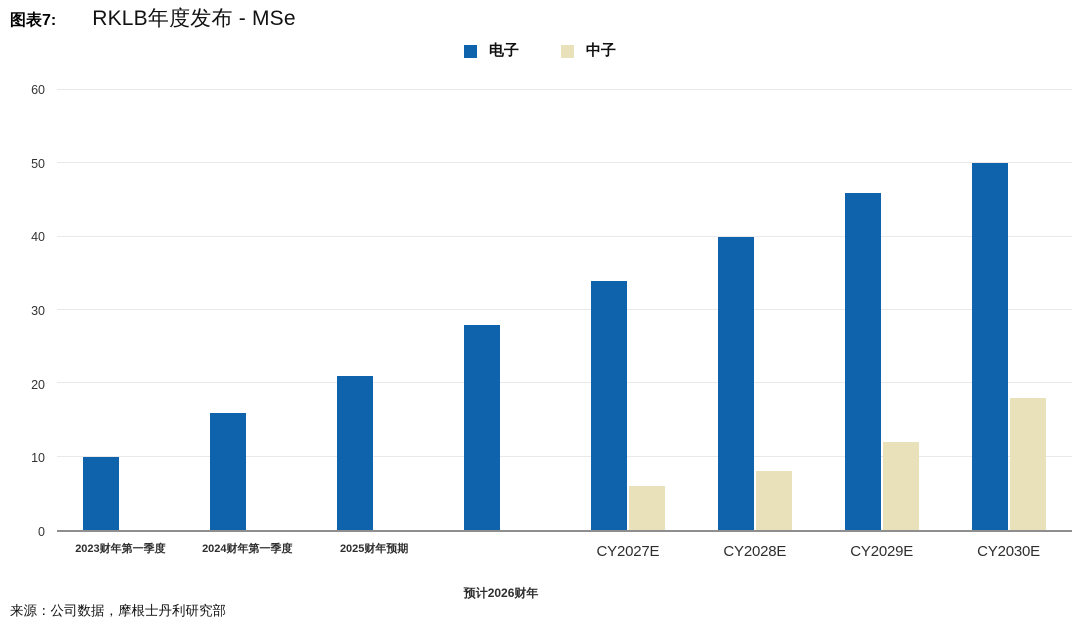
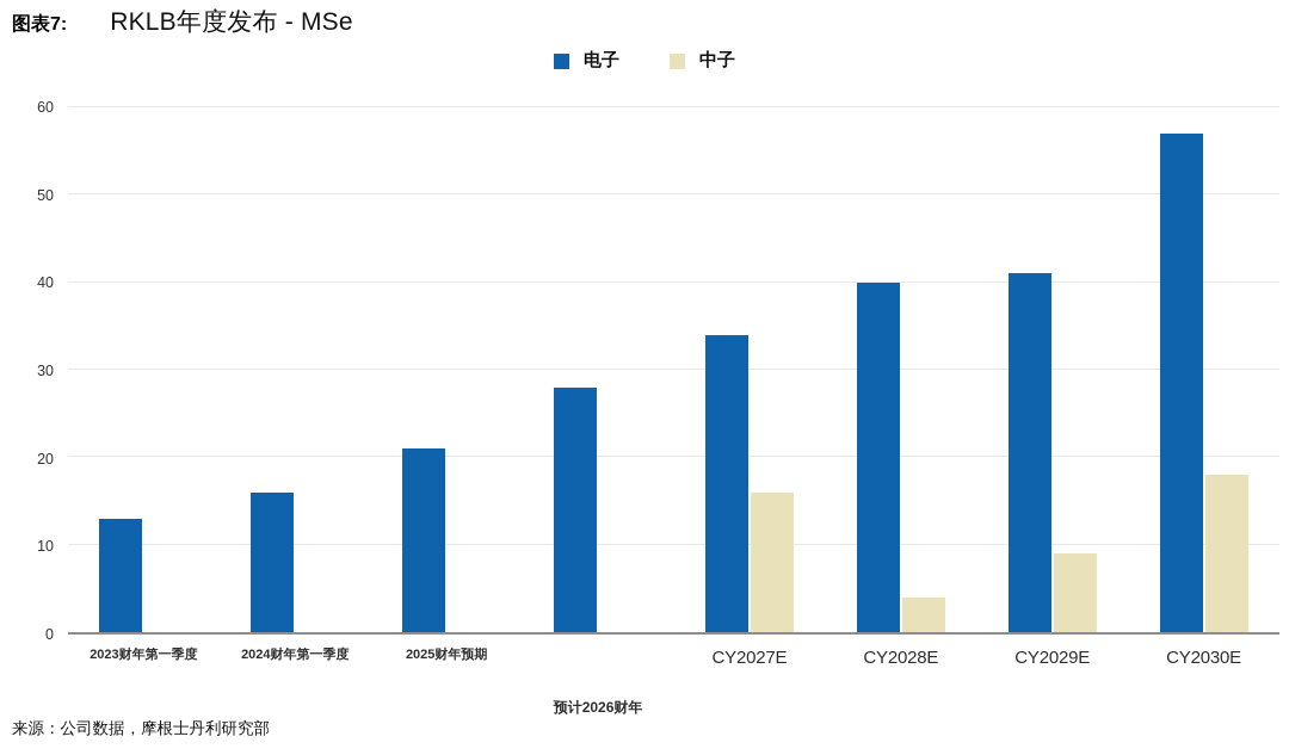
电子/2023财年第一季度: 10 -> 13
中子/CY2027E: 6 -> 16
中子/CY2028E: 8 -> 4
电子/CY2029E: 46 -> 41
中子/CY2029E: 12 -> 9
电子/CY2030E: 50 -> 57
